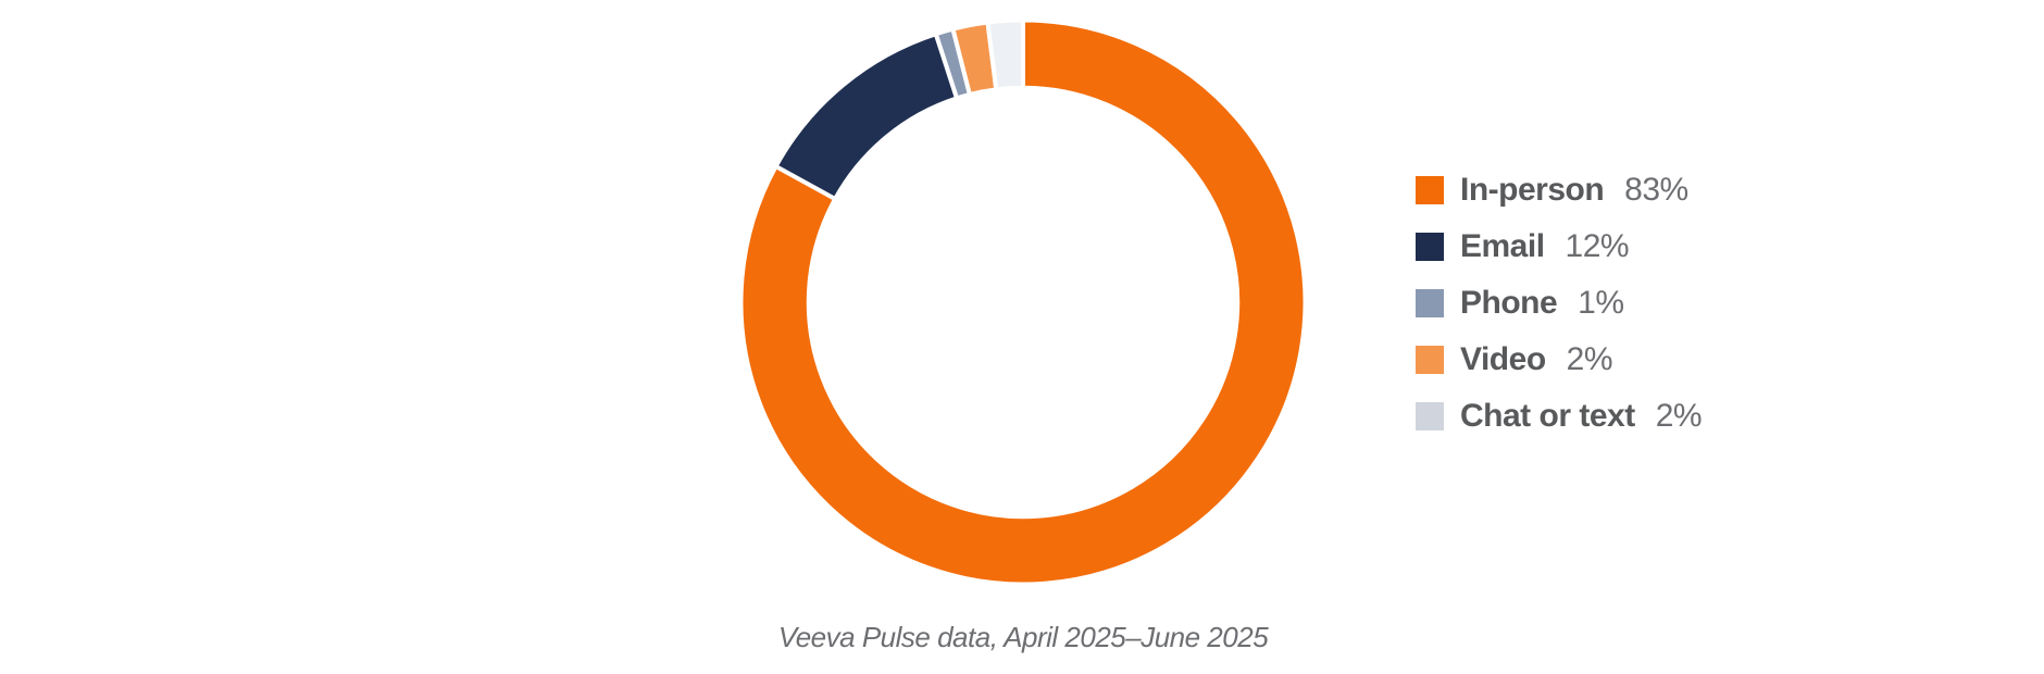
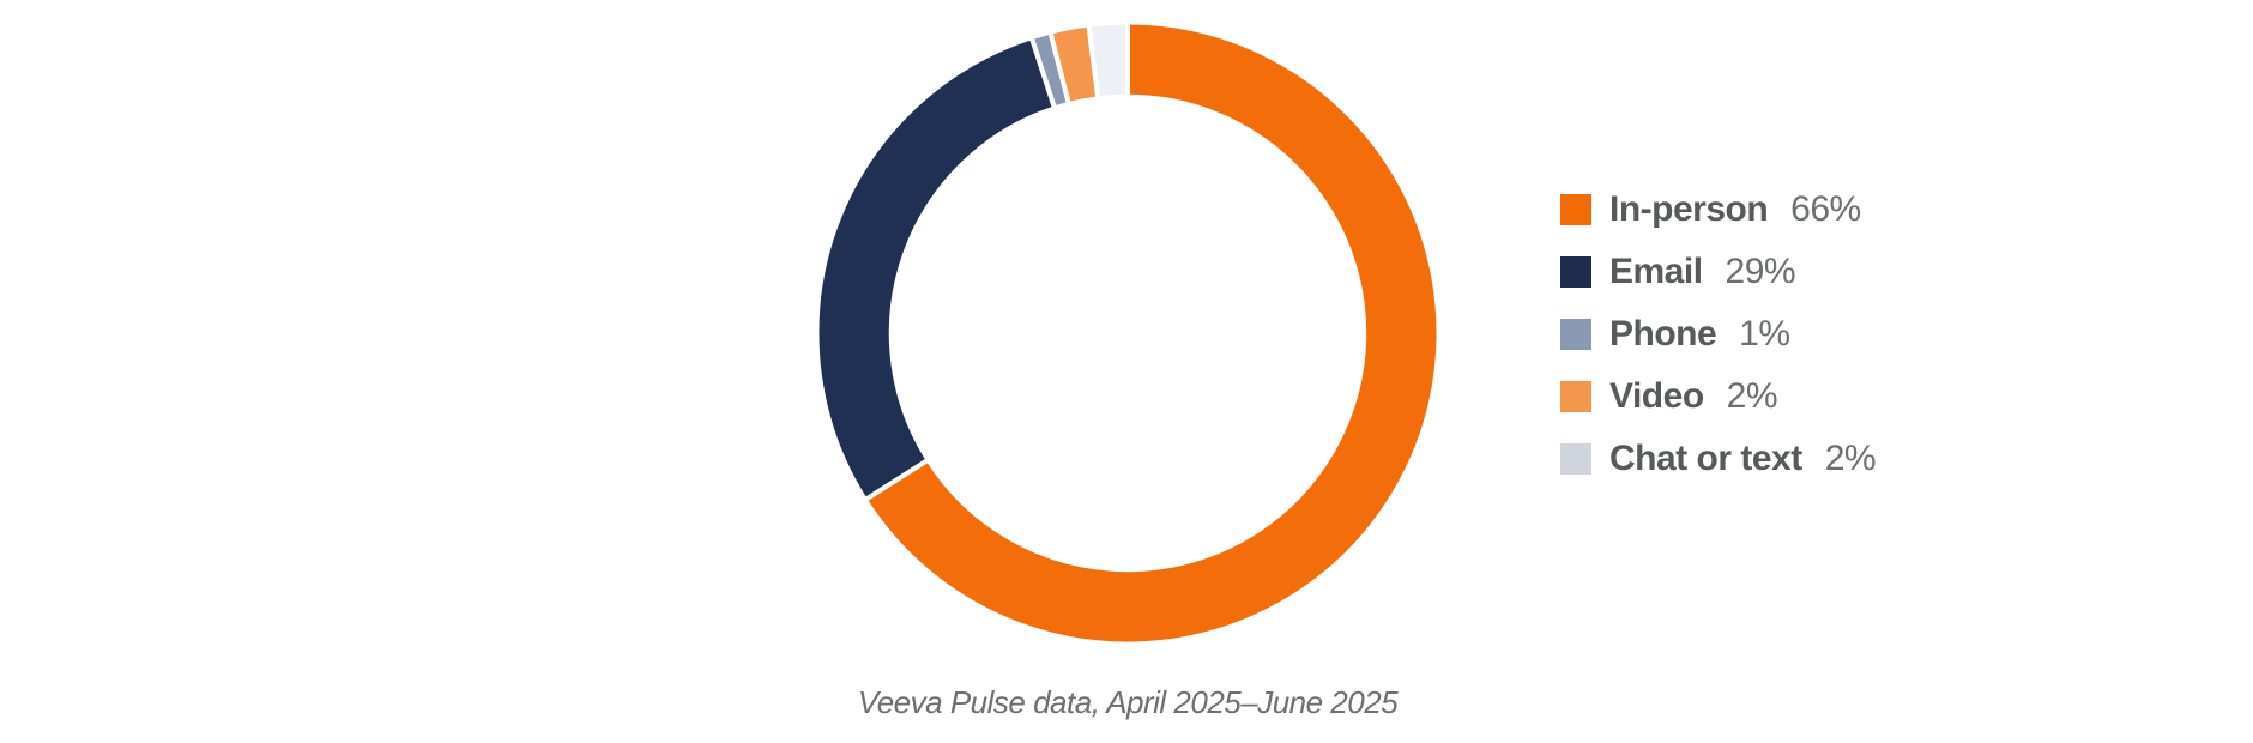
In-person: 83% -> 66%
Email: 12% -> 29%
